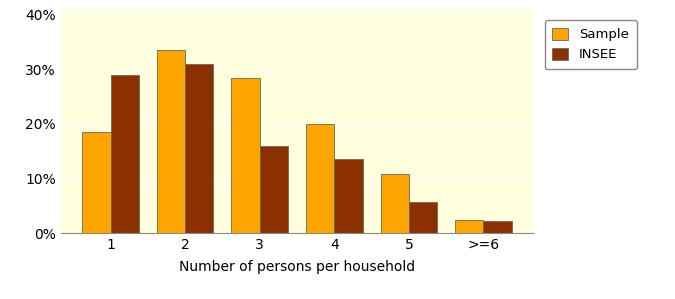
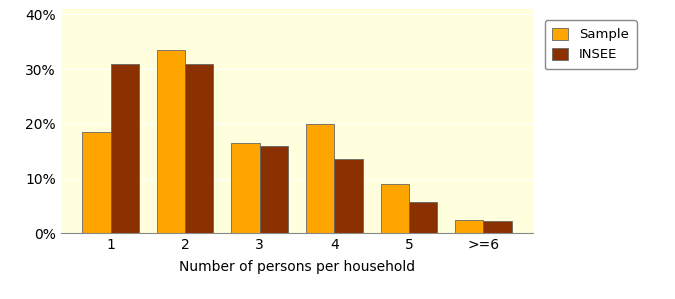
INSEE/1: 29.0% -> 31.0%
Sample/3: 28.4% -> 16.5%
Sample/5: 10.8% -> 9.0%
